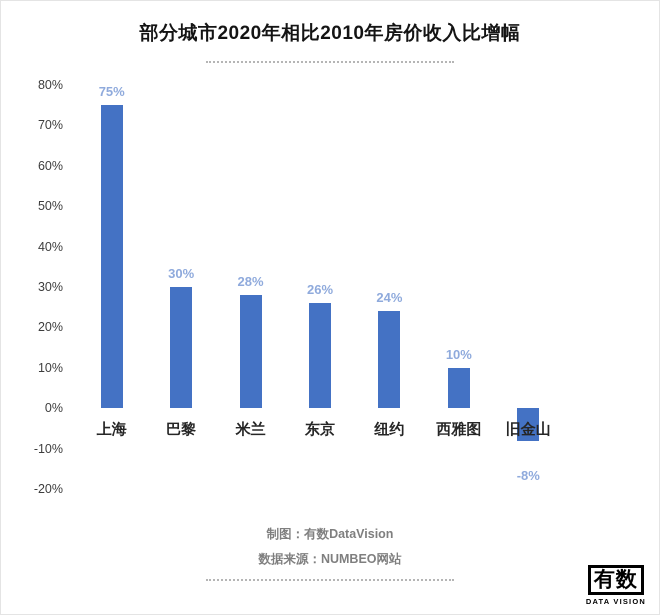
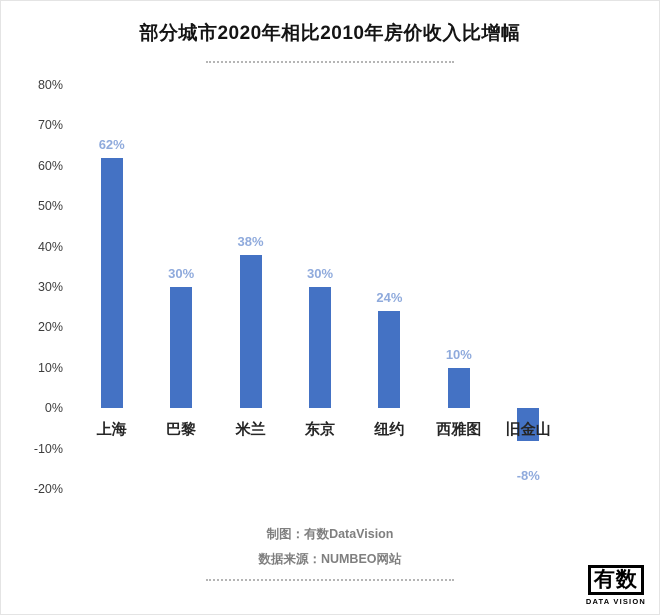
上海: 75% -> 62%
米兰: 28% -> 38%
东京: 26% -> 30%
